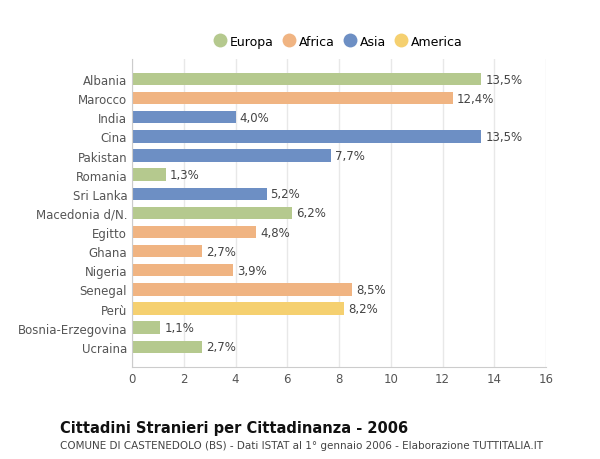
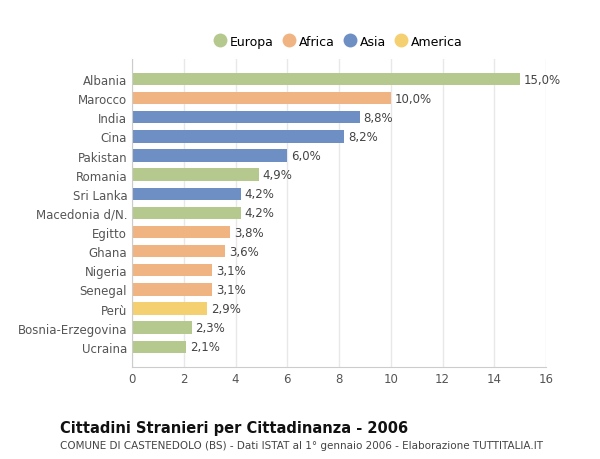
Albania: 13,5% -> 15,0%
Marocco: 12,4% -> 10,0%
India: 4,0% -> 8,8%
Cina: 13,5% -> 8,2%
Pakistan: 7,7% -> 6,0%
Romania: 1,3% -> 4,9%
Sri Lanka: 5,2% -> 4,2%
Macedonia d/N.: 6,2% -> 4,2%
Egitto: 4,8% -> 3,8%
Ghana: 2,7% -> 3,6%
Nigeria: 3,9% -> 3,1%
Senegal: 8,5% -> 3,1%
Perù: 8,2% -> 2,9%
Bosnia-Erzegovina: 1,1% -> 2,3%
Ucraina: 2,7% -> 2,1%
